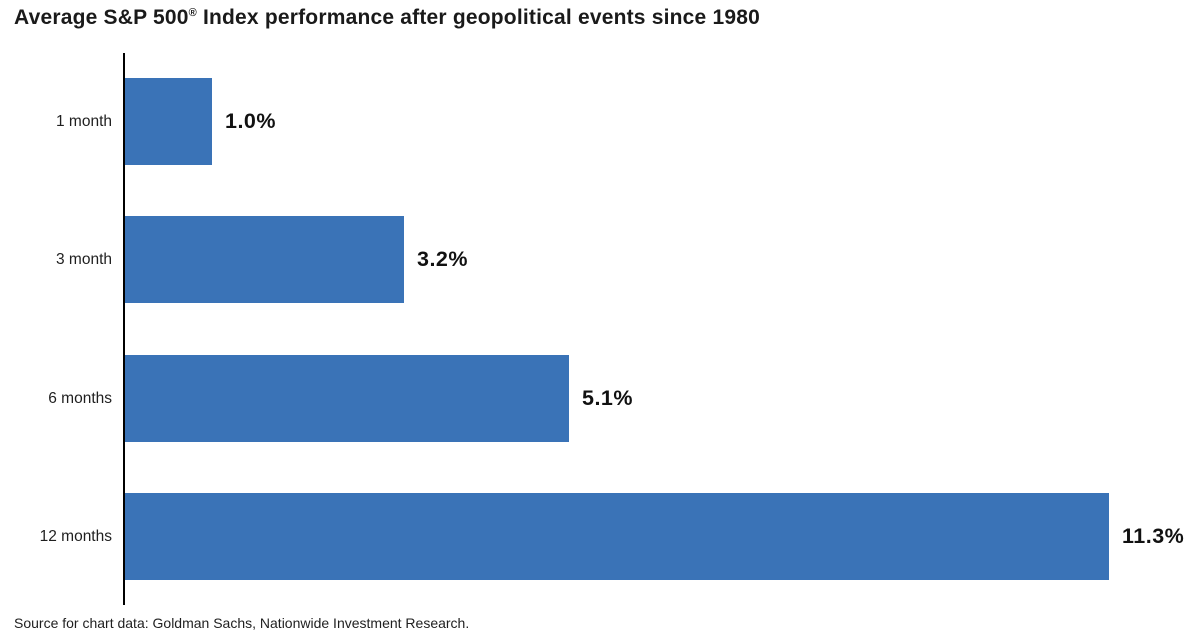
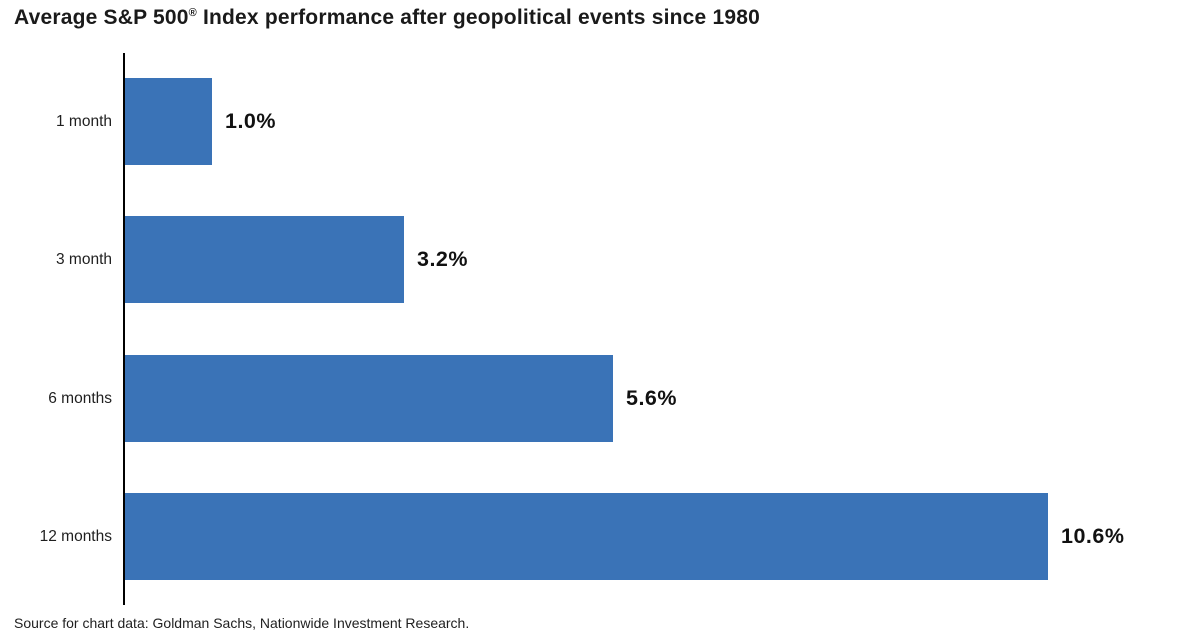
6 months: 5.1% -> 5.6%
12 months: 11.3% -> 10.6%
